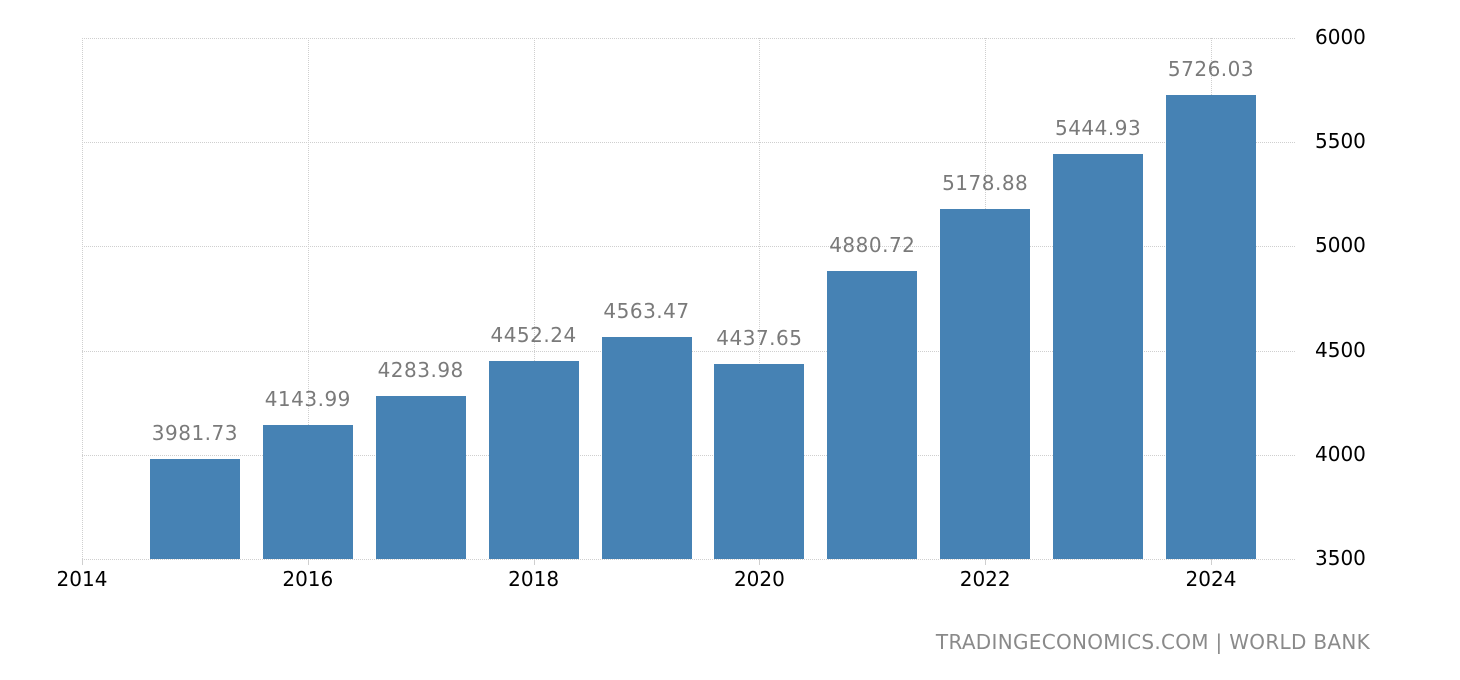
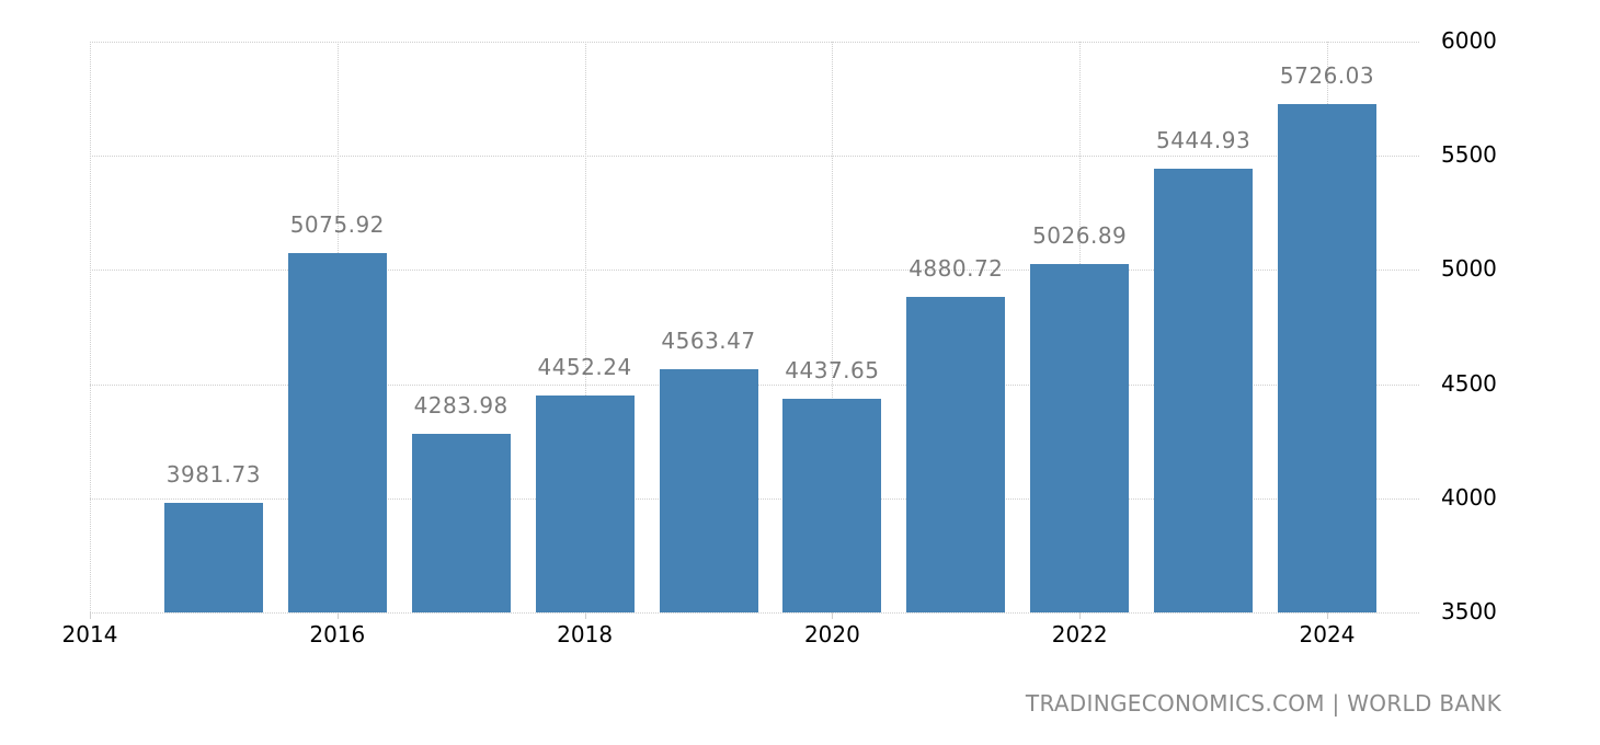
2016: 4143.99 -> 5075.92
2022: 5178.88 -> 5026.89
